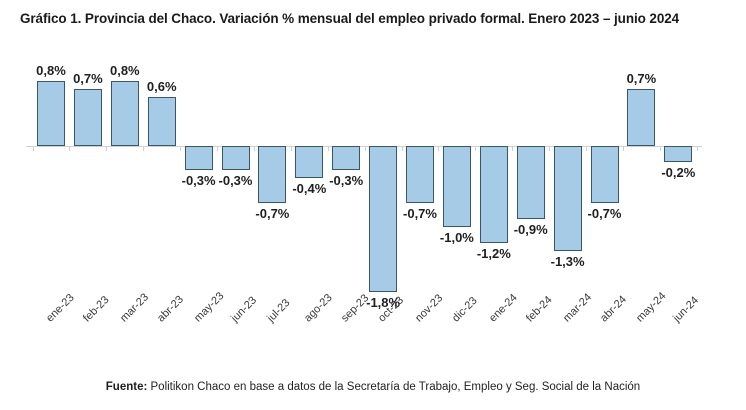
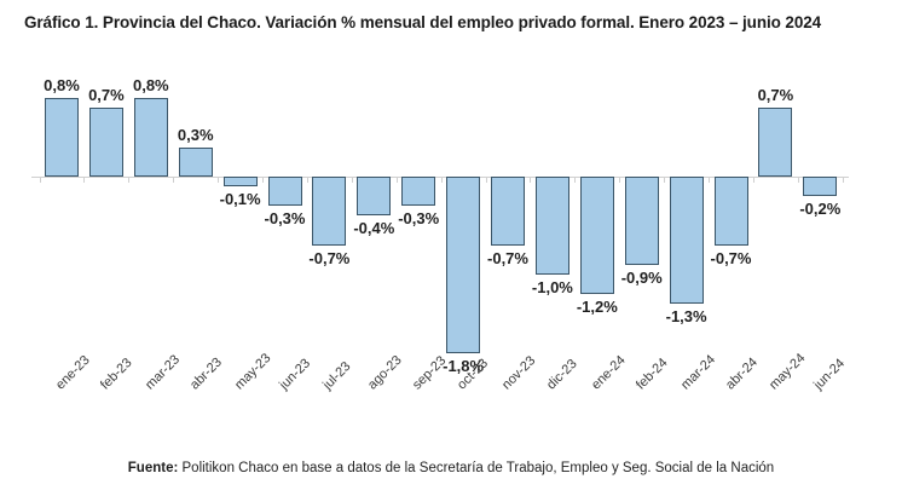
abr-23: 0,6% -> 0,3%
may-23: -0,3% -> -0,1%
